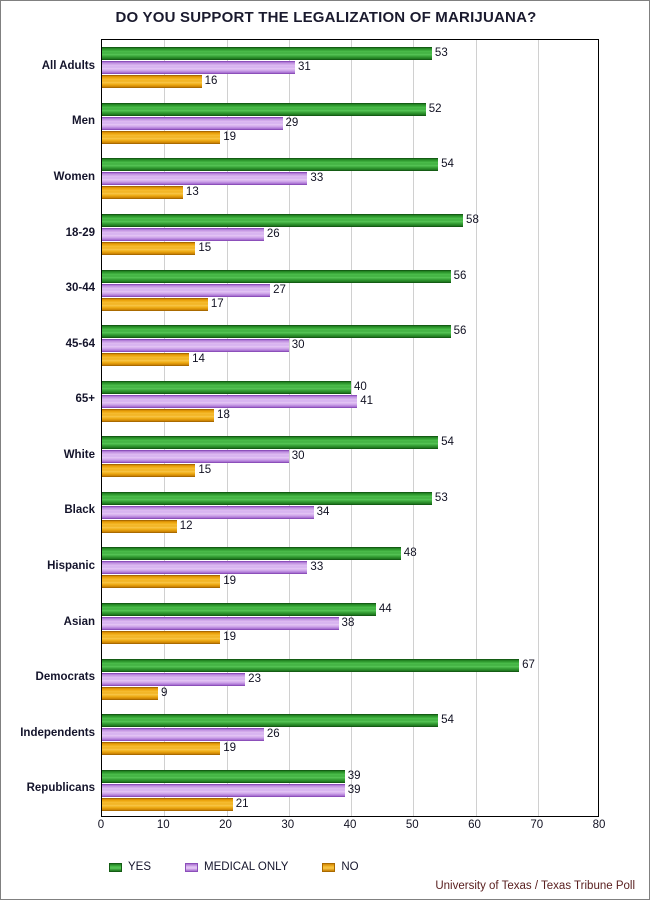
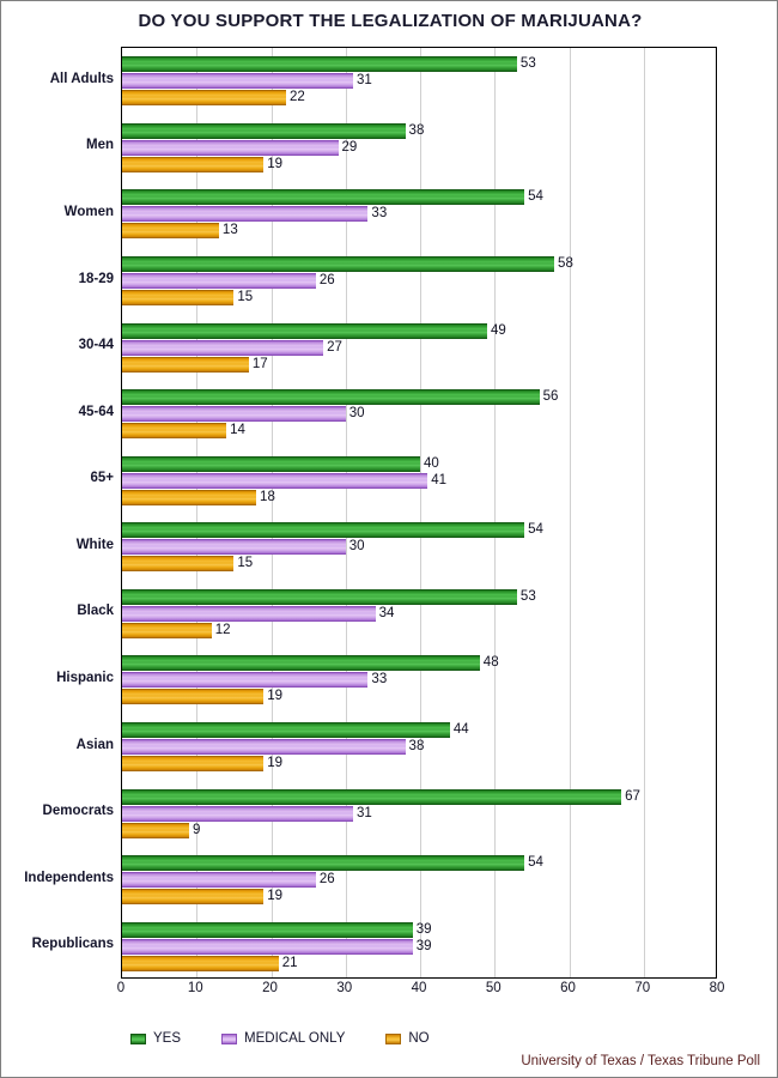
NO/All Adults: 16 -> 22
YES/Men: 52 -> 38
YES/30-44: 56 -> 49
MEDICAL ONLY/Democrats: 23 -> 31
